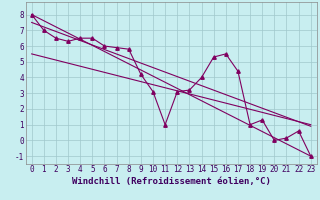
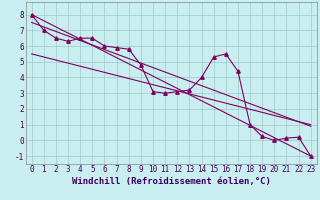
9: 4.2 -> 4.8
11: 1.0 -> 3.0
19: 1.3 -> 0.2
22: 0.6 -> 0.2
